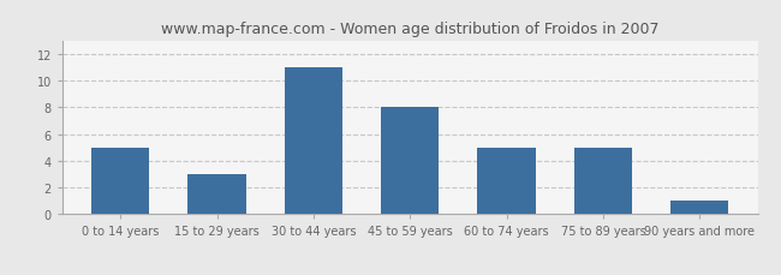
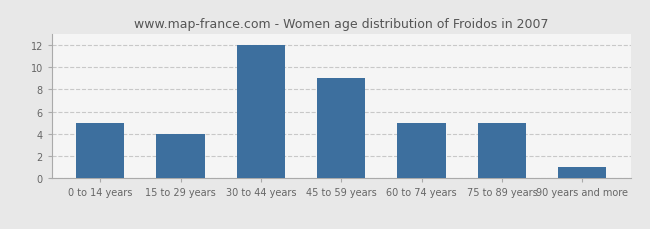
15 to 29 years: 3 -> 4
30 to 44 years: 11 -> 12
45 to 59 years: 8 -> 9
